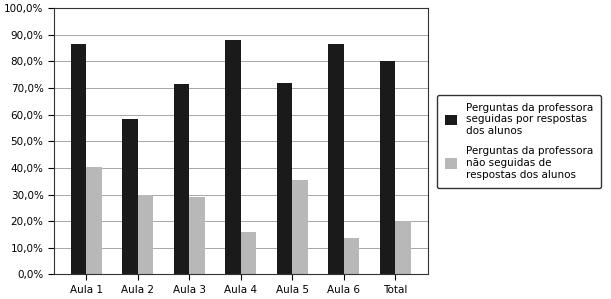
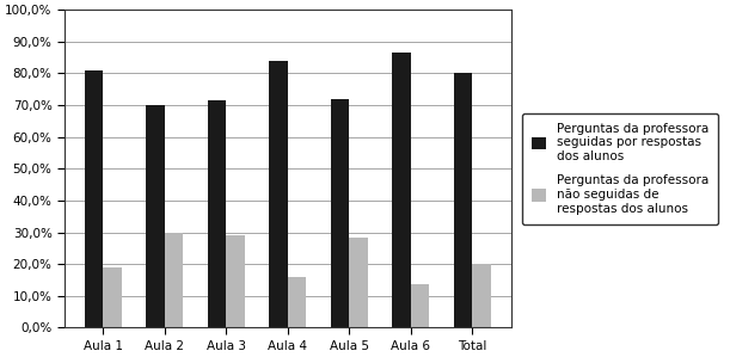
Perguntas da professora seguidas por respostas dos alunos/Aula 1: 86,5% -> 81,0%
Perguntas da professora não seguidas de respostas dos alunos/Aula 1: 40,5% -> 19,0%
Perguntas da professora seguidas por respostas dos alunos/Aula 2: 58,5% -> 70,0%
Perguntas da professora seguidas por respostas dos alunos/Aula 4: 88,0% -> 84,0%
Perguntas da professora não seguidas de respostas dos alunos/Aula 5: 35,5% -> 28,5%
